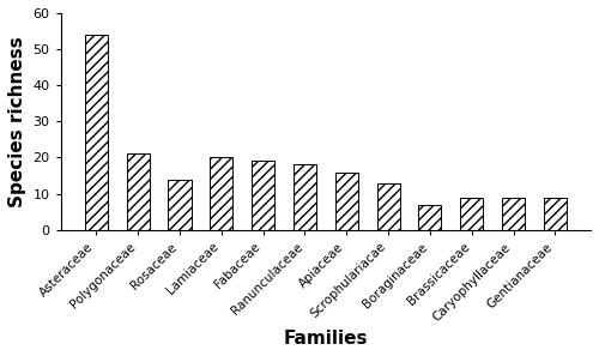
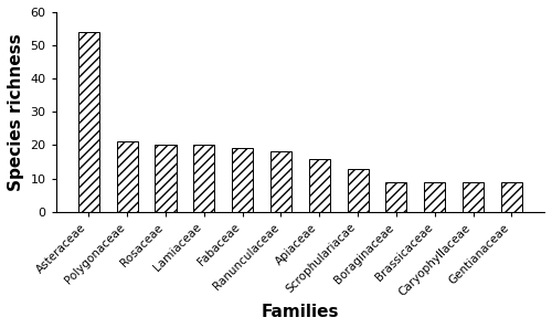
Rosaceae: 14 -> 20
Boraginaceae: 7 -> 9
